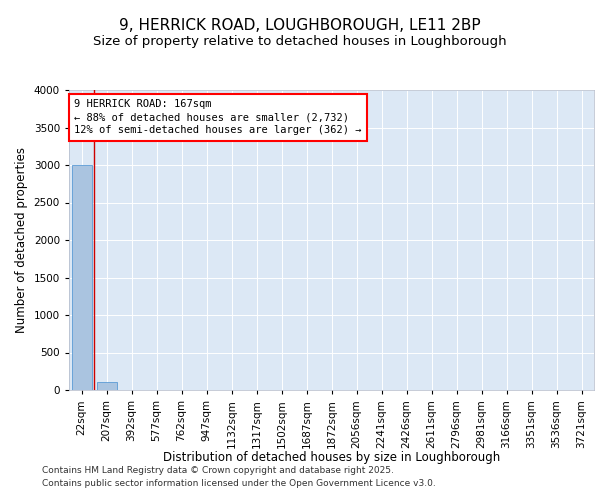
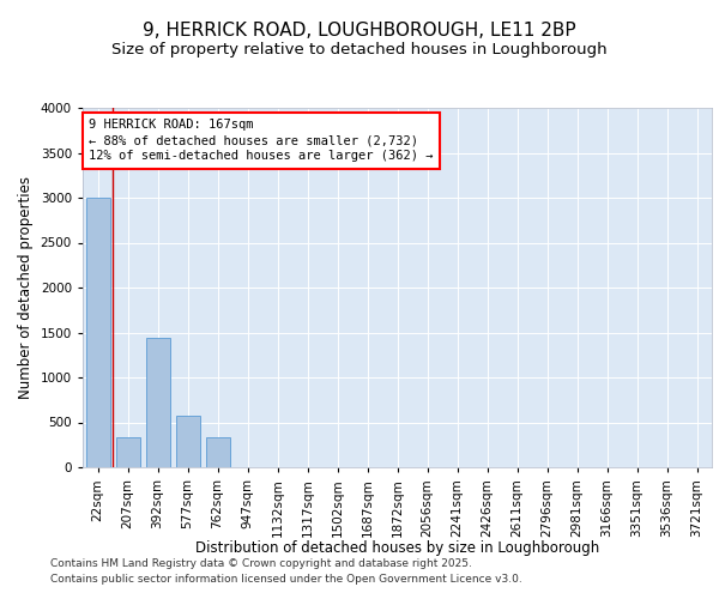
207sqm: 110 -> 340
392sqm: 0 -> 1440
577sqm: 0 -> 580
762sqm: 0 -> 340
